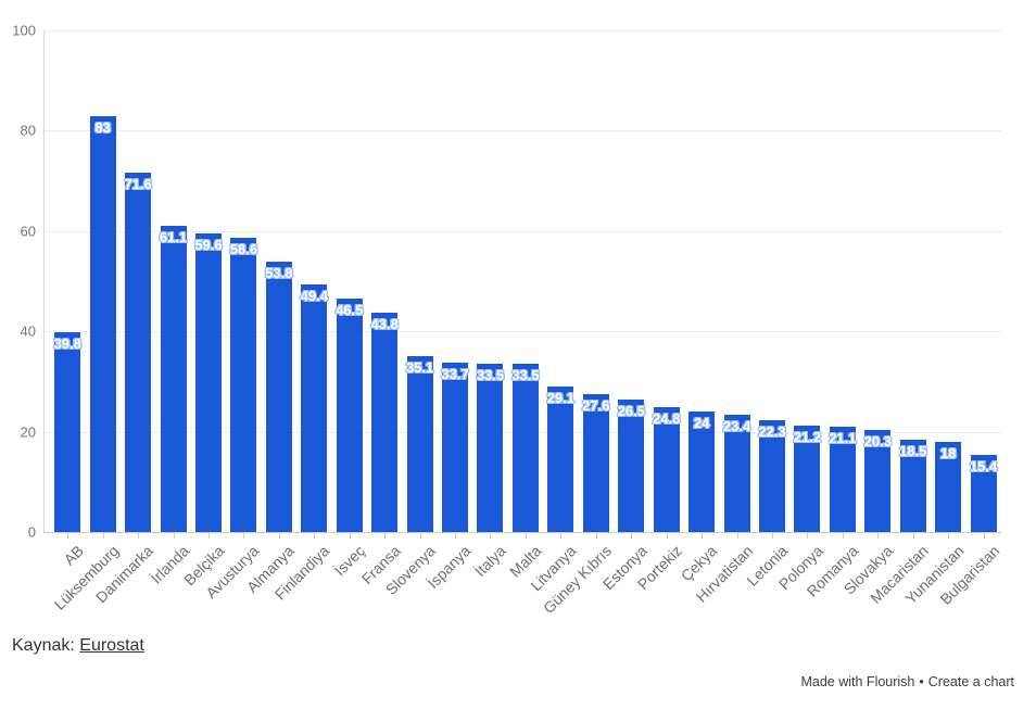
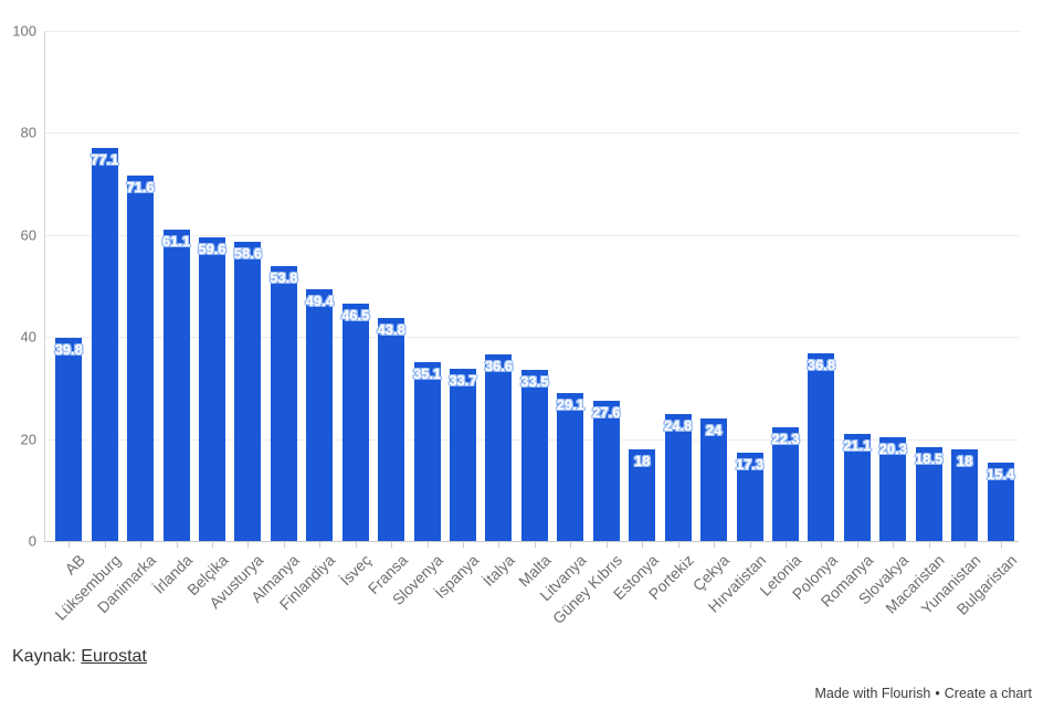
Lüksemburg: 83 -> 77.1
İtalya: 33.5 -> 36.6
Estonya: 26.5 -> 18
Hırvatistan: 23.4 -> 17.3
Polonya: 21.2 -> 36.8
